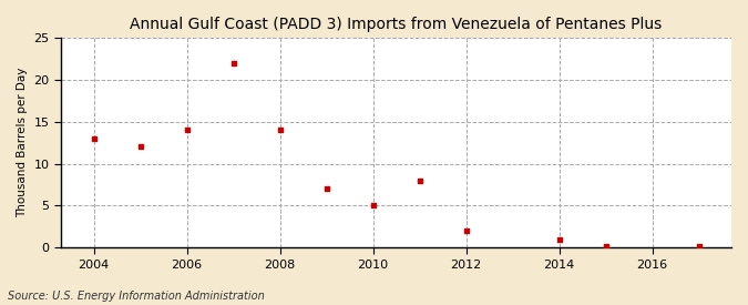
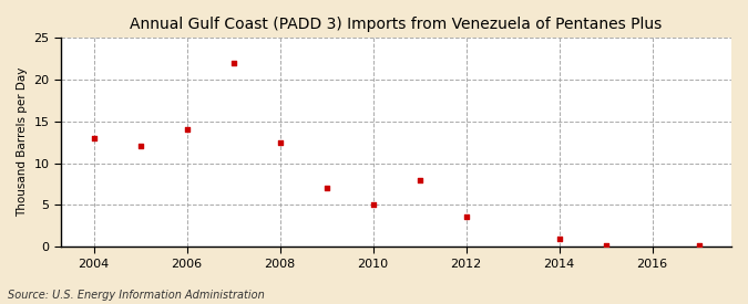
2008: 14.0 -> 12.4
2012: 2.0 -> 3.6
